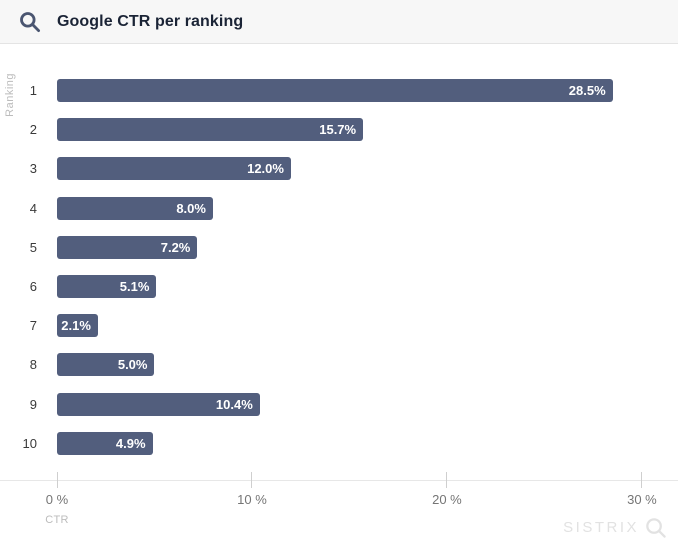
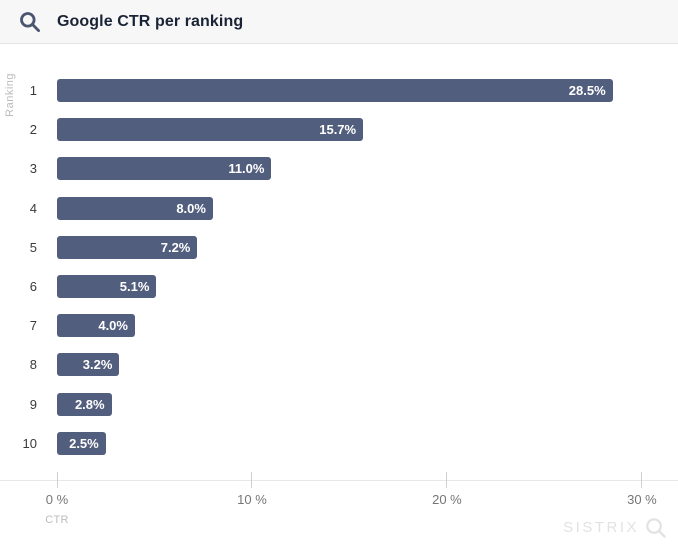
3: 12.0% -> 11.0%
7: 2.1% -> 4.0%
8: 5.0% -> 3.2%
9: 10.4% -> 2.8%
10: 4.9% -> 2.5%
